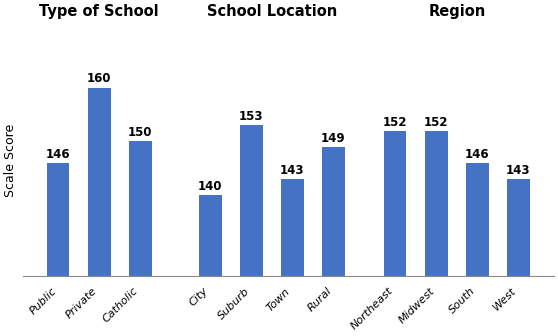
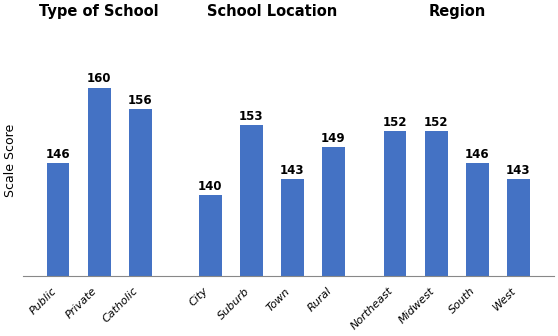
Catholic: 150 -> 156
